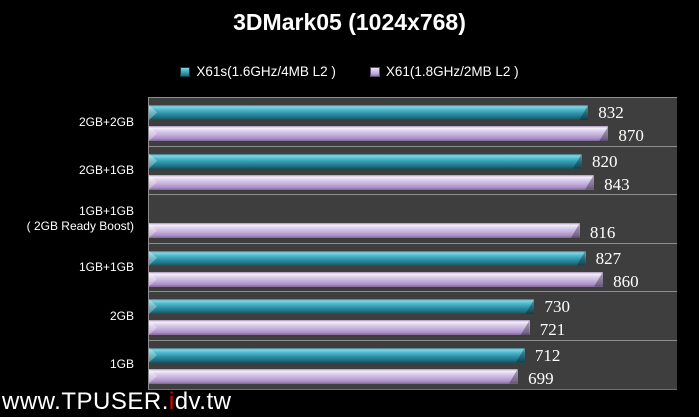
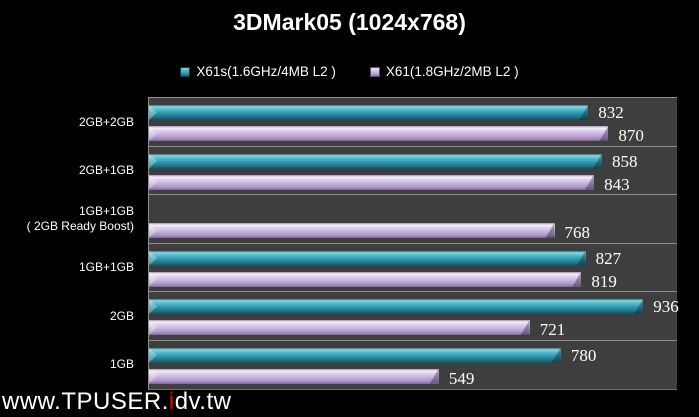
X61s(1.6GHz/4MB L2 )/2GB+1GB: 820 -> 858
X61(1.8GHz/2MB L2 )/1GB+1GB ( 2GB Ready Boost): 816 -> 768
X61(1.8GHz/2MB L2 )/1GB+1GB: 860 -> 819
X61s(1.6GHz/4MB L2 )/2GB: 730 -> 936
X61s(1.6GHz/4MB L2 )/1GB: 712 -> 780
X61(1.8GHz/2MB L2 )/1GB: 699 -> 549
